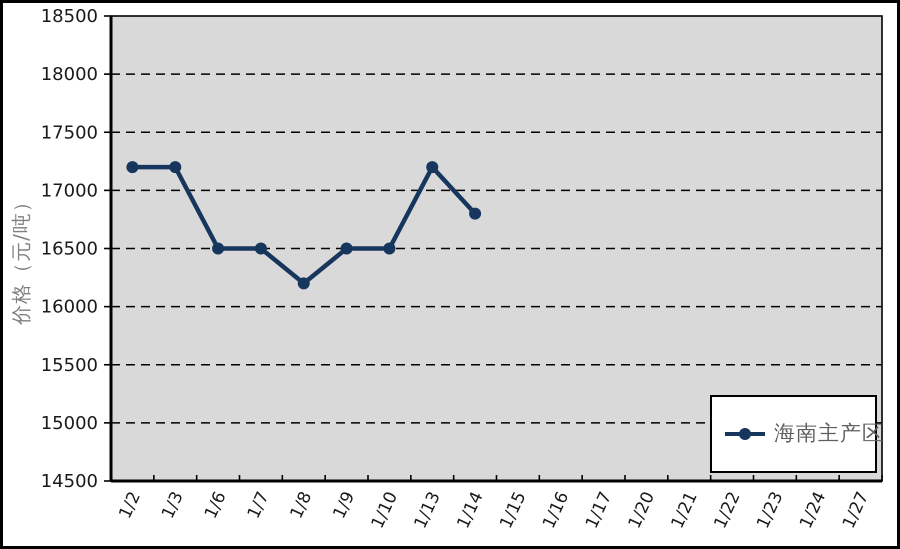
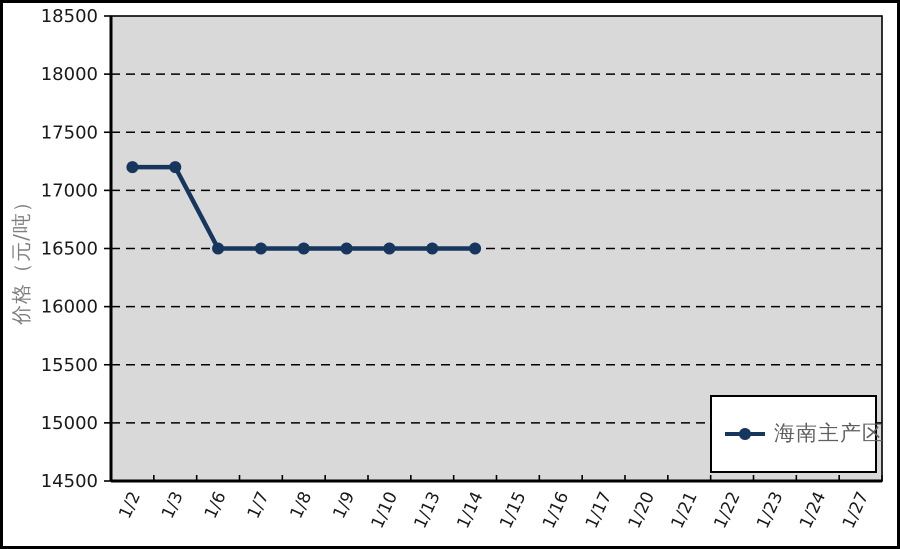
1/8: 16200 -> 16500
1/13: 17200 -> 16500
1/14: 16800 -> 16500
